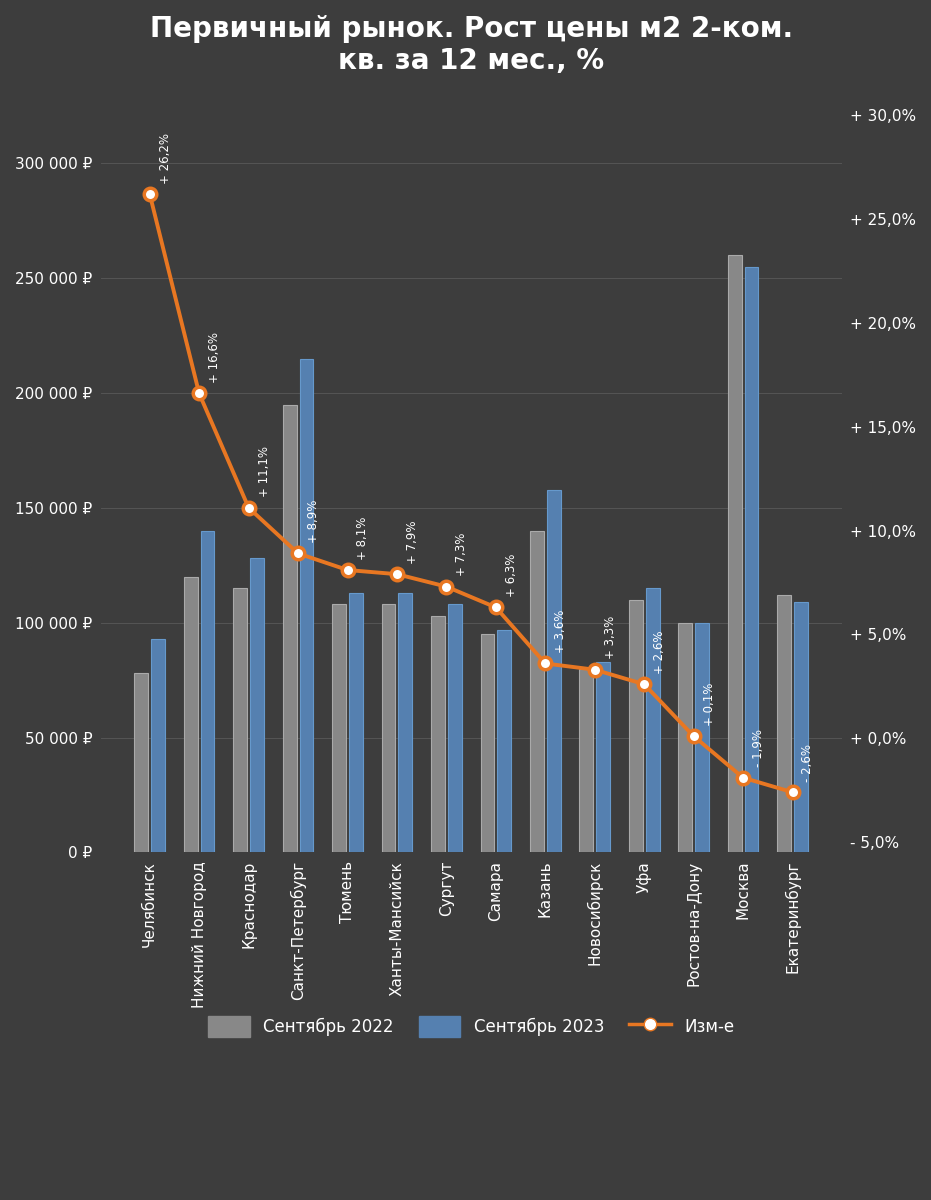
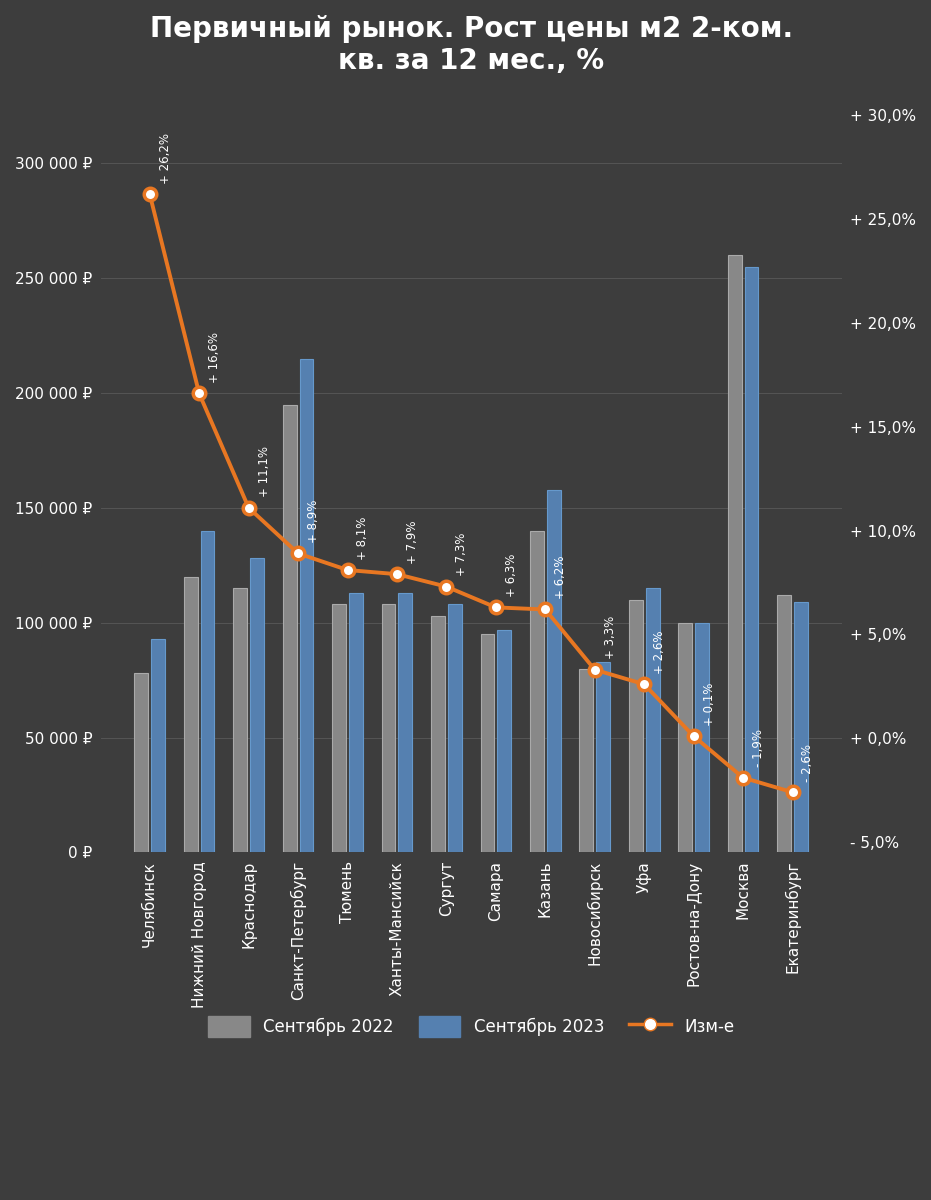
Изм-е/Казань: 3,6% -> 6,2%
